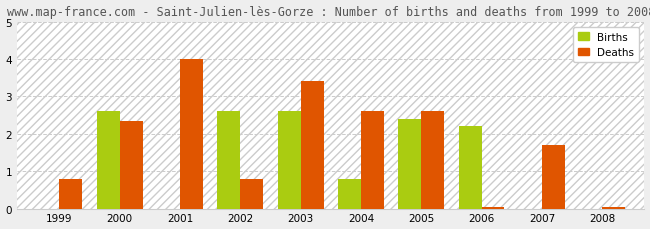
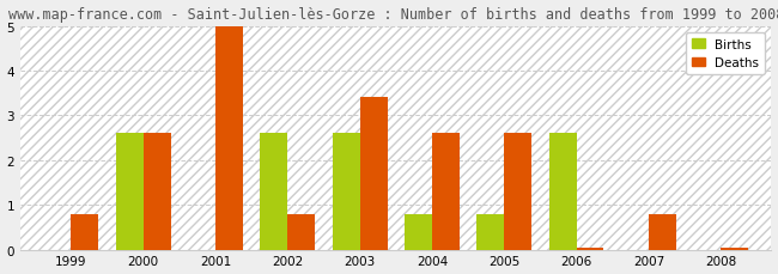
Deaths/2000: 2.35 -> 2.60
Deaths/2001: 4.00 -> 5.00
Births/2005: 2.4 -> 0.8
Births/2006: 2.2 -> 2.6
Deaths/2007: 1.70 -> 0.80
